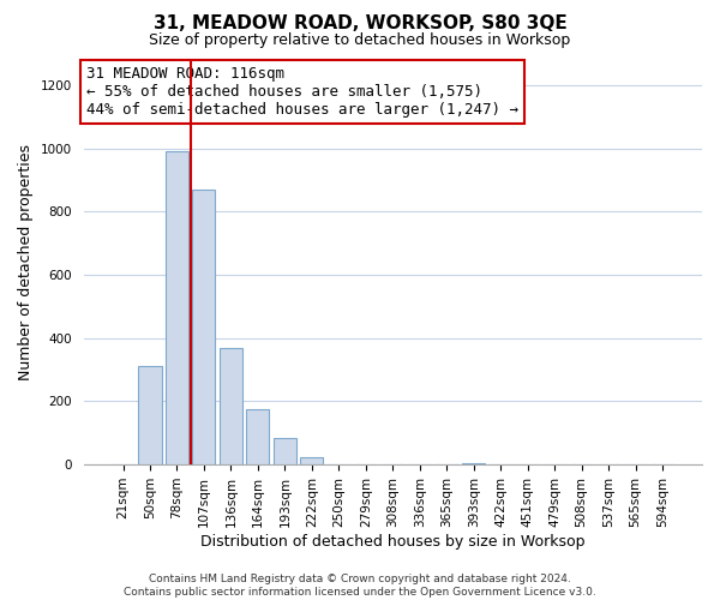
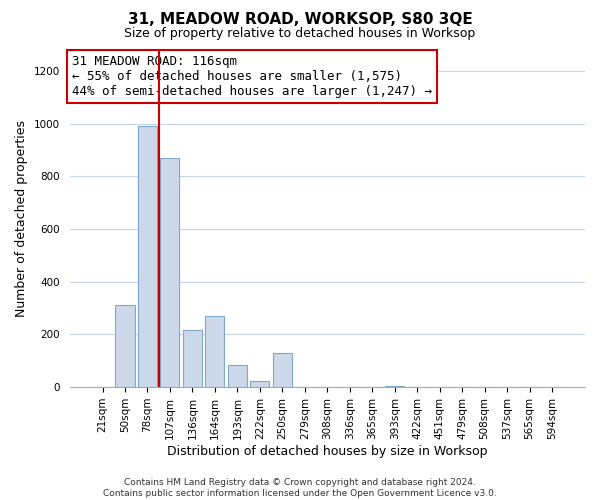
136sqm: 370 -> 215
164sqm: 175 -> 270
250sqm: 2 -> 130
